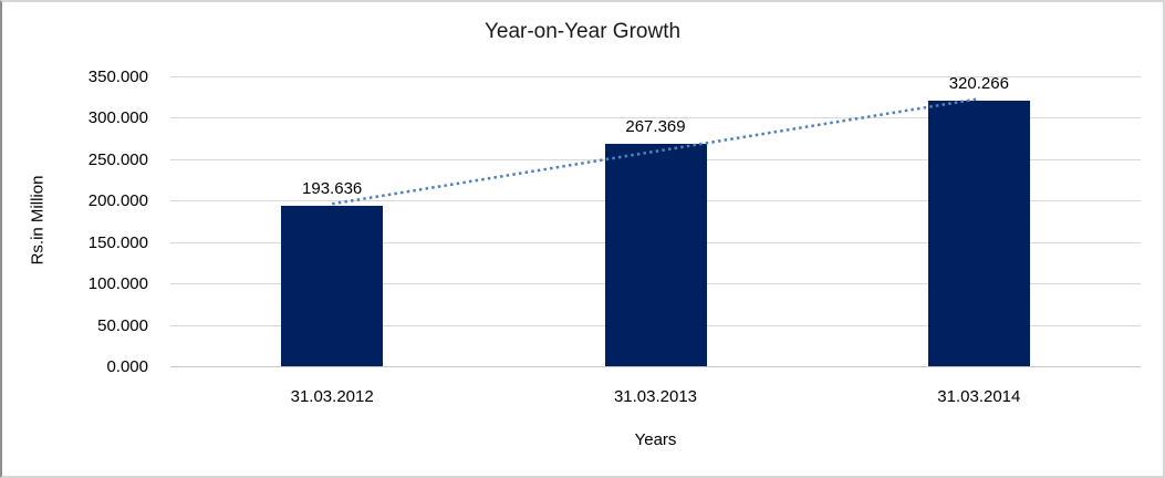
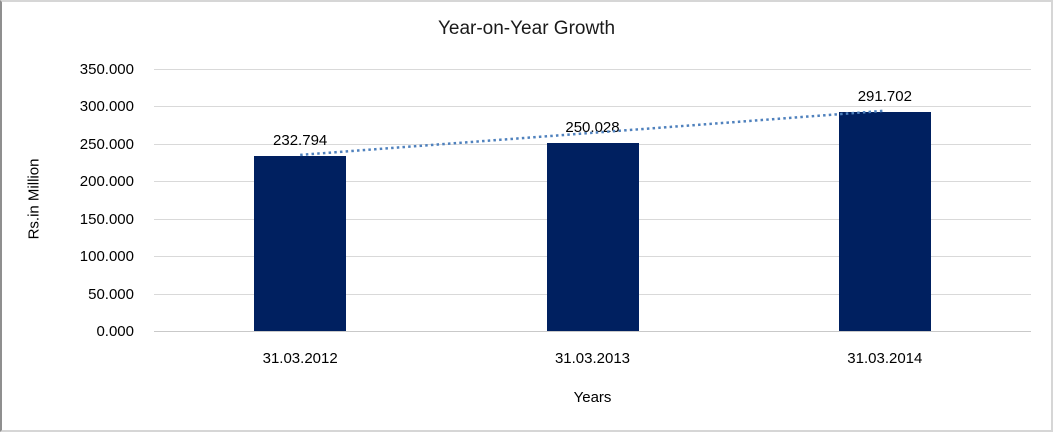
31.03.2012: 193.636 -> 232.794
31.03.2013: 267.369 -> 250.028
31.03.2014: 320.266 -> 291.702
